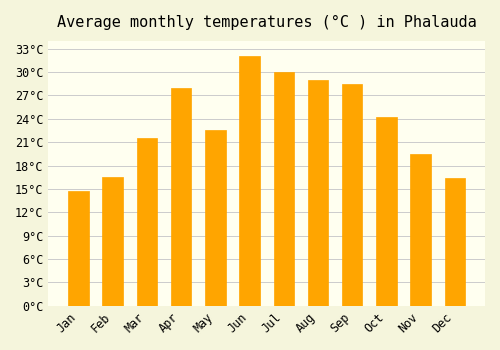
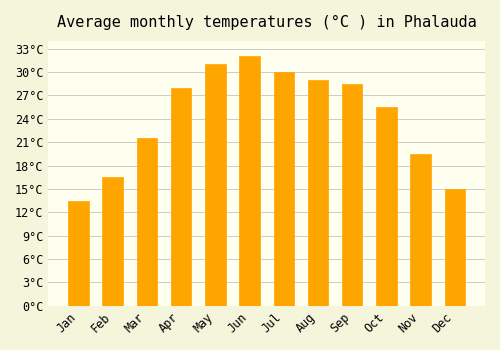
Jan: 14.8°C -> 13.5°C
May: 22.6°C -> 31.0°C
Oct: 24.2°C -> 25.5°C
Dec: 16.4°C -> 15.0°C
